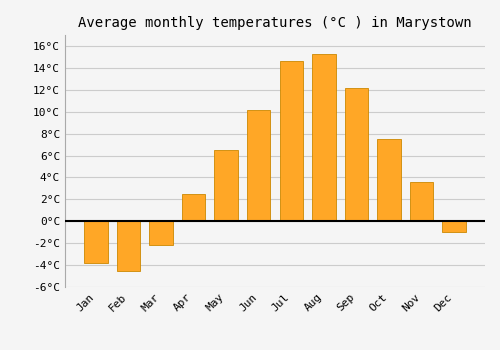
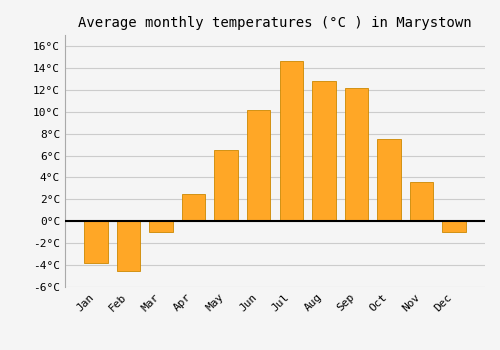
Mar: -2.2°C -> -1.0°C
Aug: 15.3°C -> 12.8°C
